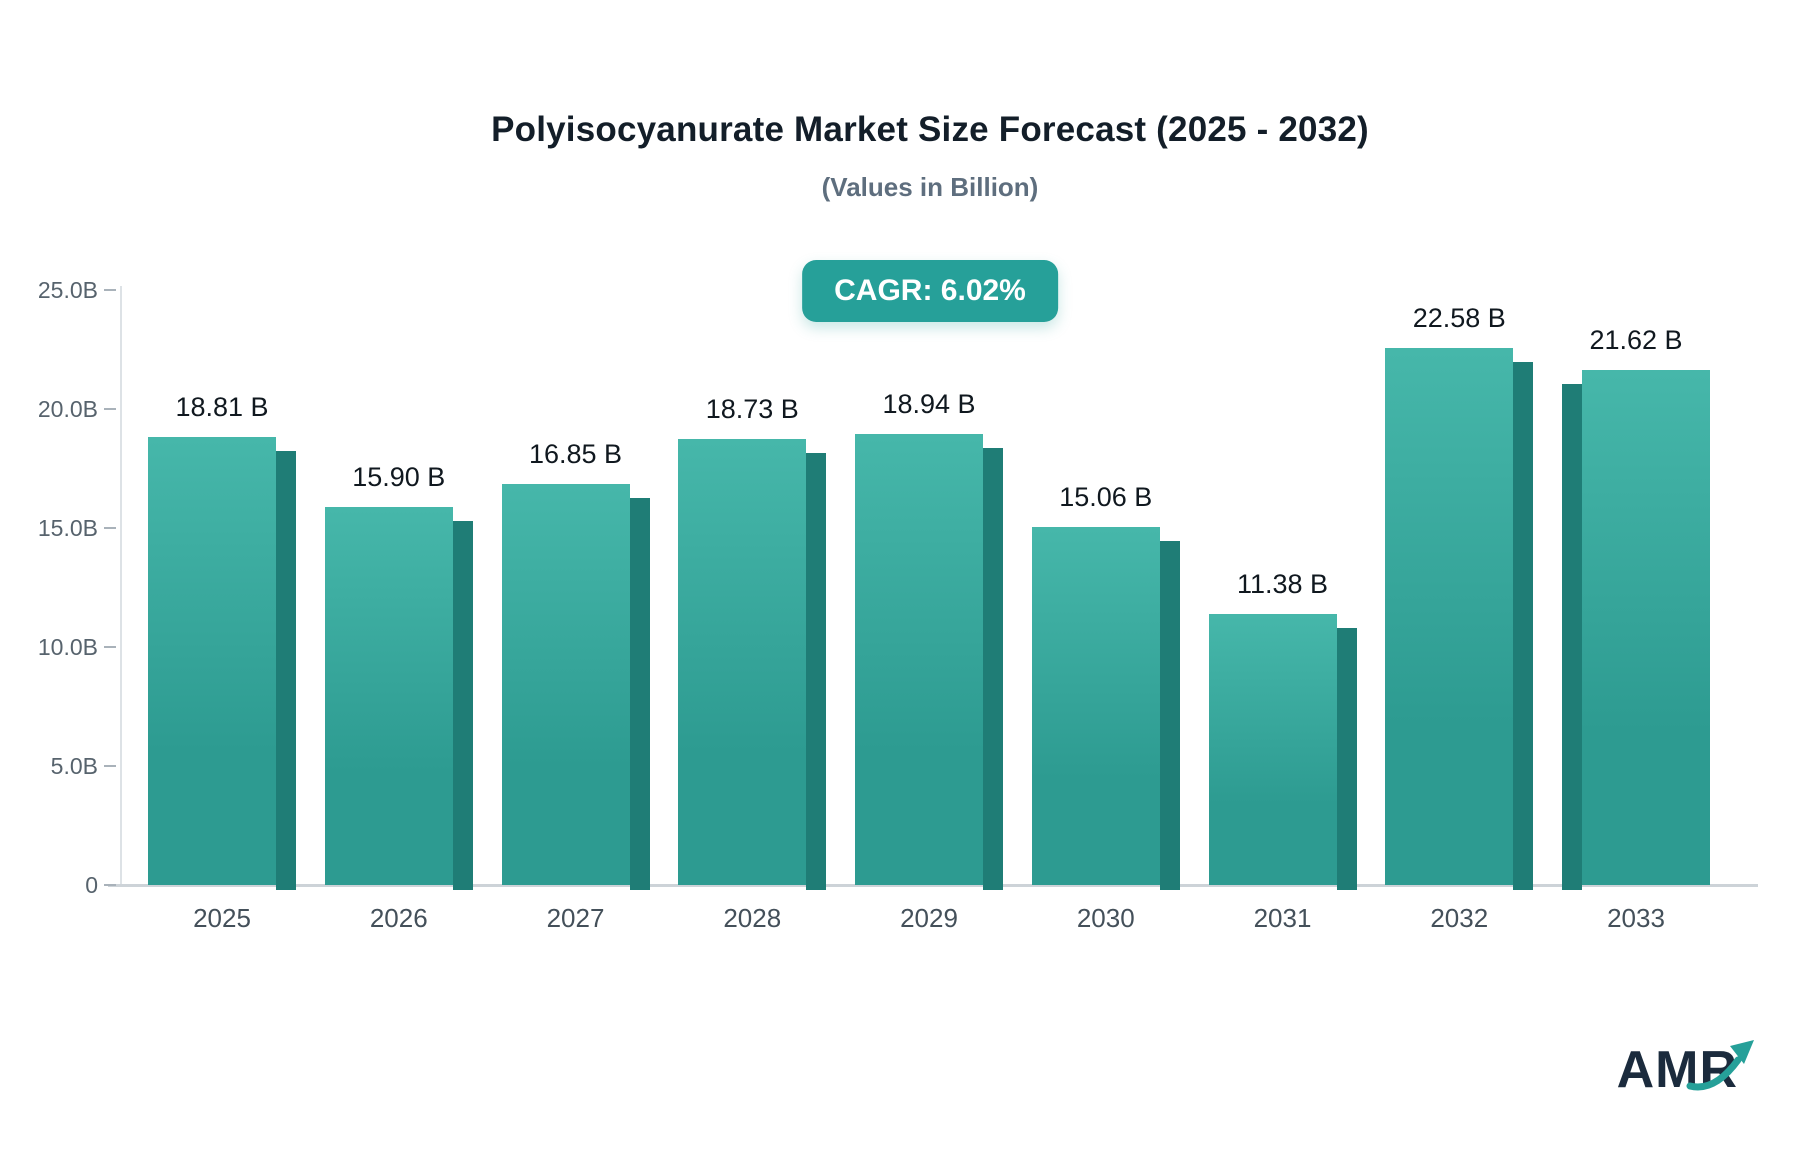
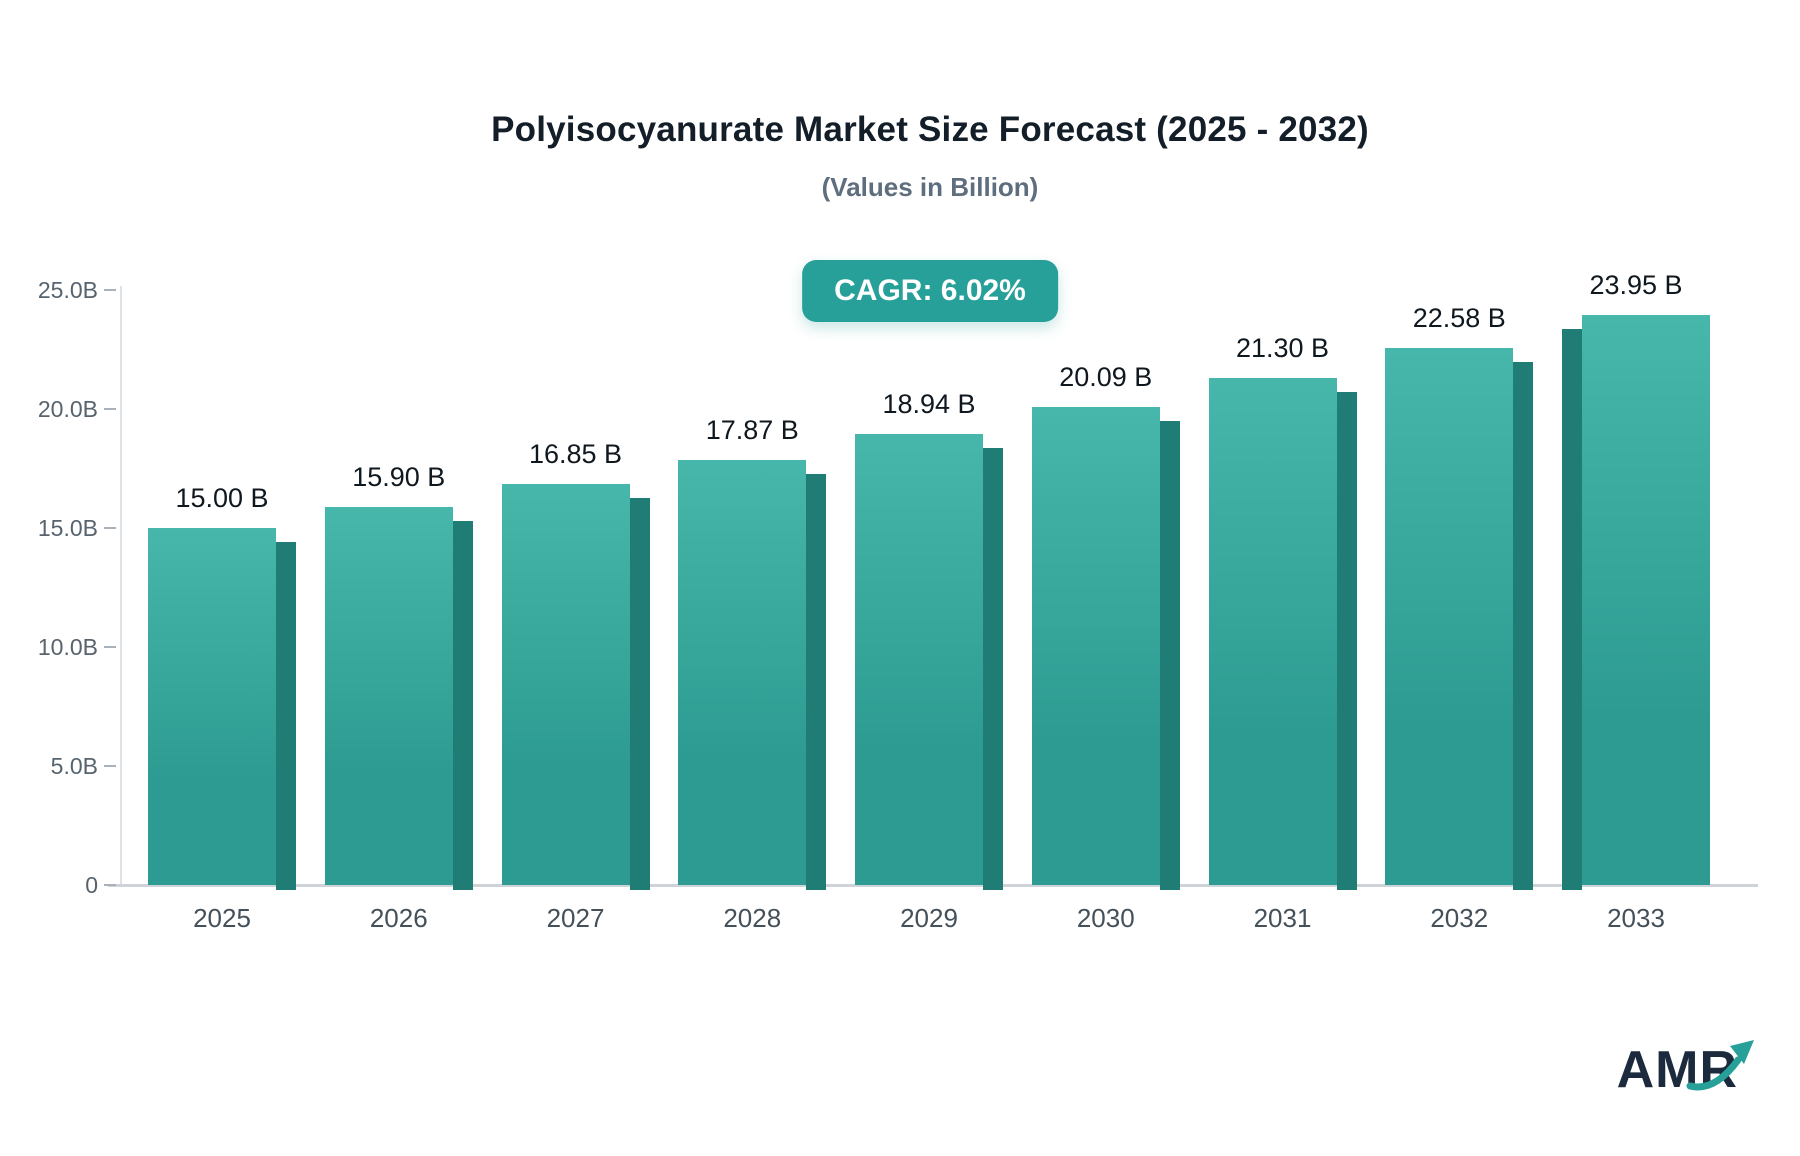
2025: 18.81 -> 15.00
2028: 18.73 -> 17.87
2030: 15.06 -> 20.09
2031: 11.38 -> 21.30
2033: 21.62 -> 23.95
